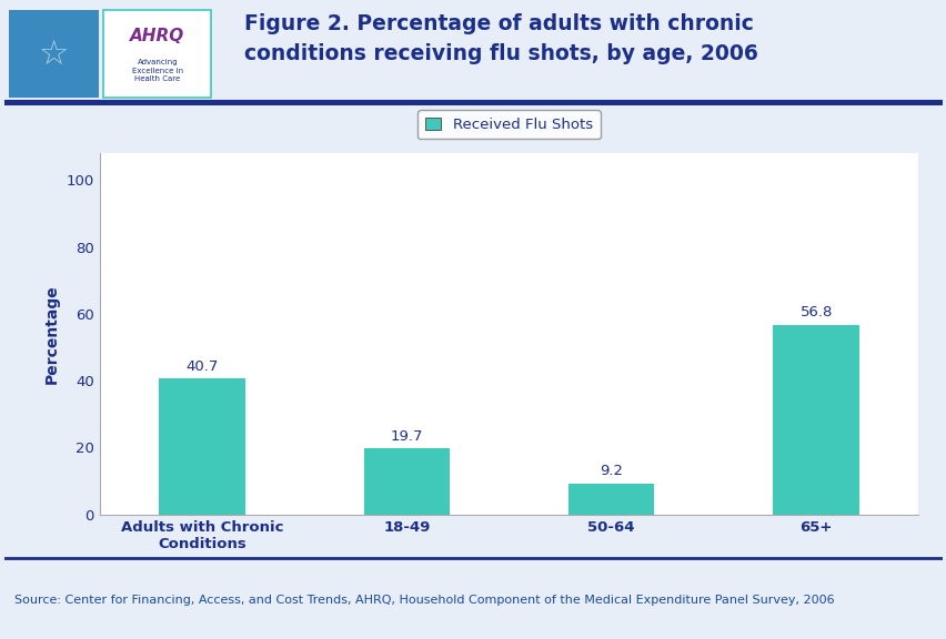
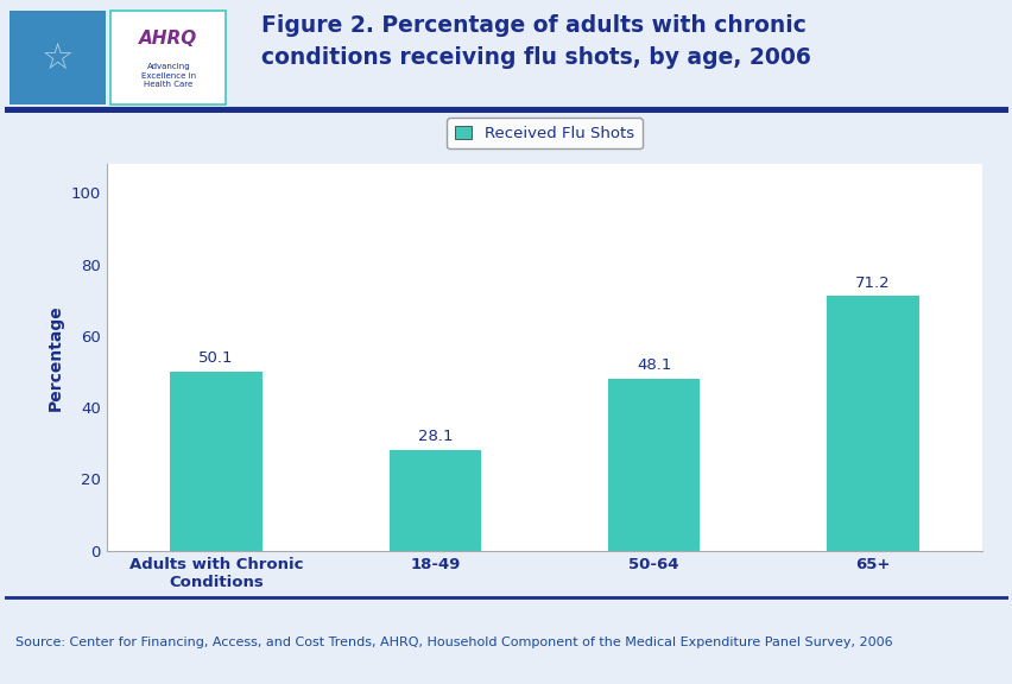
Adults with Chronic Conditions: 40.7 -> 50.1
18-49: 19.7 -> 28.1
50-64: 9.2 -> 48.1
65+: 56.8 -> 71.2
